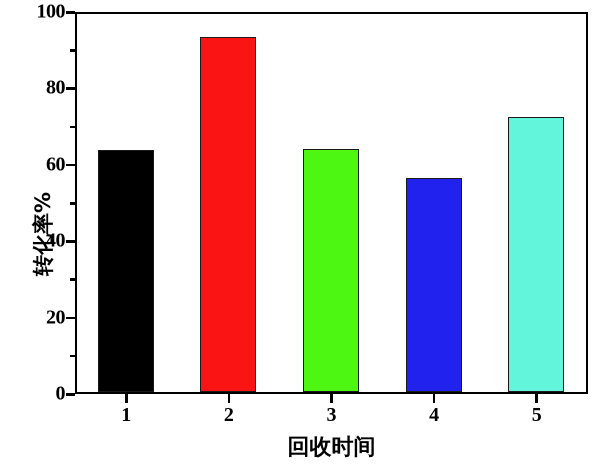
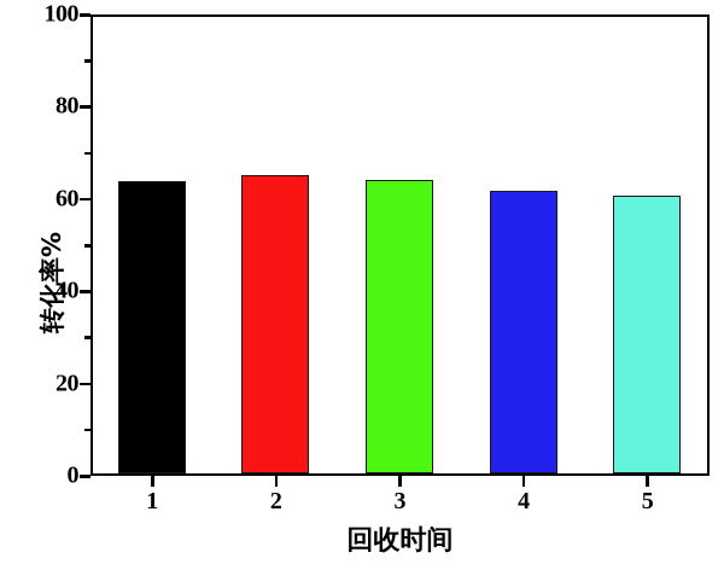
2: 93 -> 65
4: 56 -> 61
5: 72 -> 60
